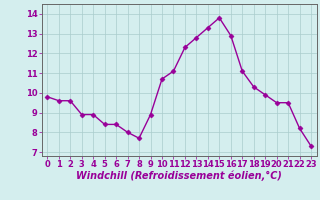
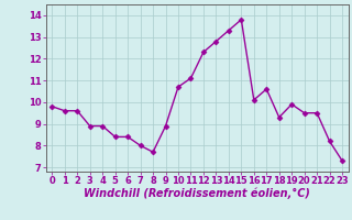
16: 12.9 -> 10.1
17: 11.1 -> 10.6
18: 10.3 -> 9.3
